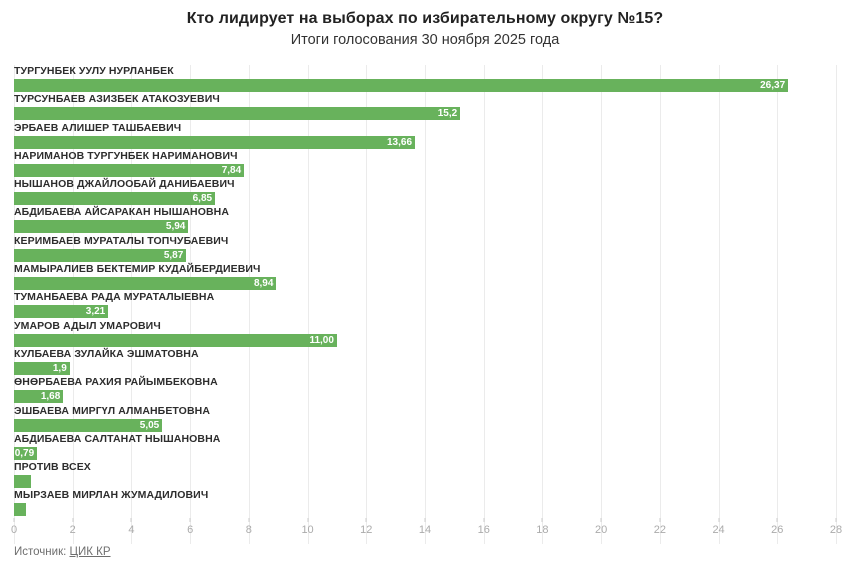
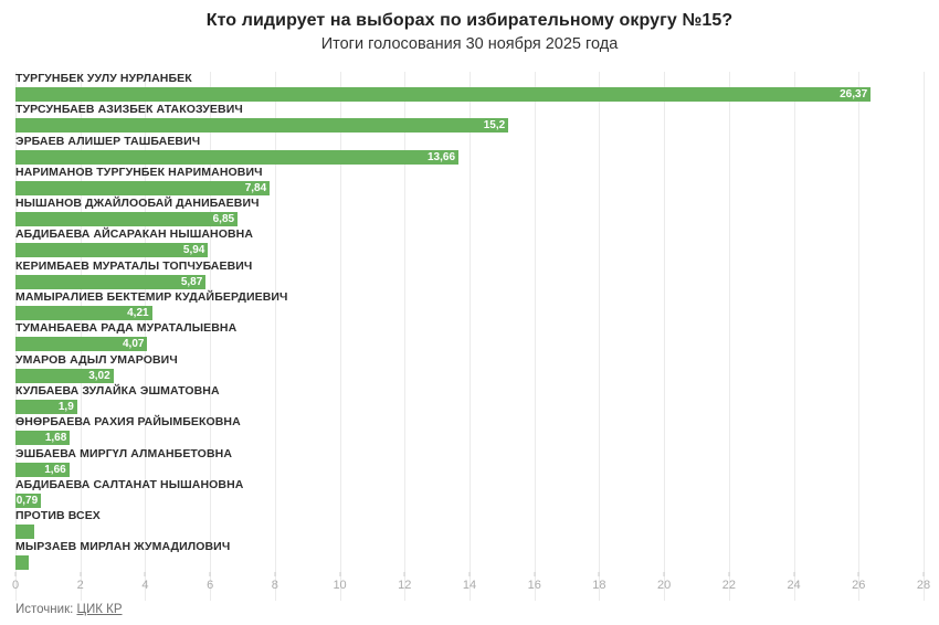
МАМЫРАЛИЕВ БЕКТЕМИР КУДАЙБЕРДИЕВИЧ: 8,94 -> 4,21
ТУМАНБАЕВА РАДА МУРАТАЛЫЕВНА: 3,21 -> 4,07
УМАРОВ АДЫЛ УМАРОВИЧ: 11,00 -> 3,02
ЭШБАЕВА МИРГҮЛ АЛМАНБЕТОВНА: 5,05 -> 1,66
